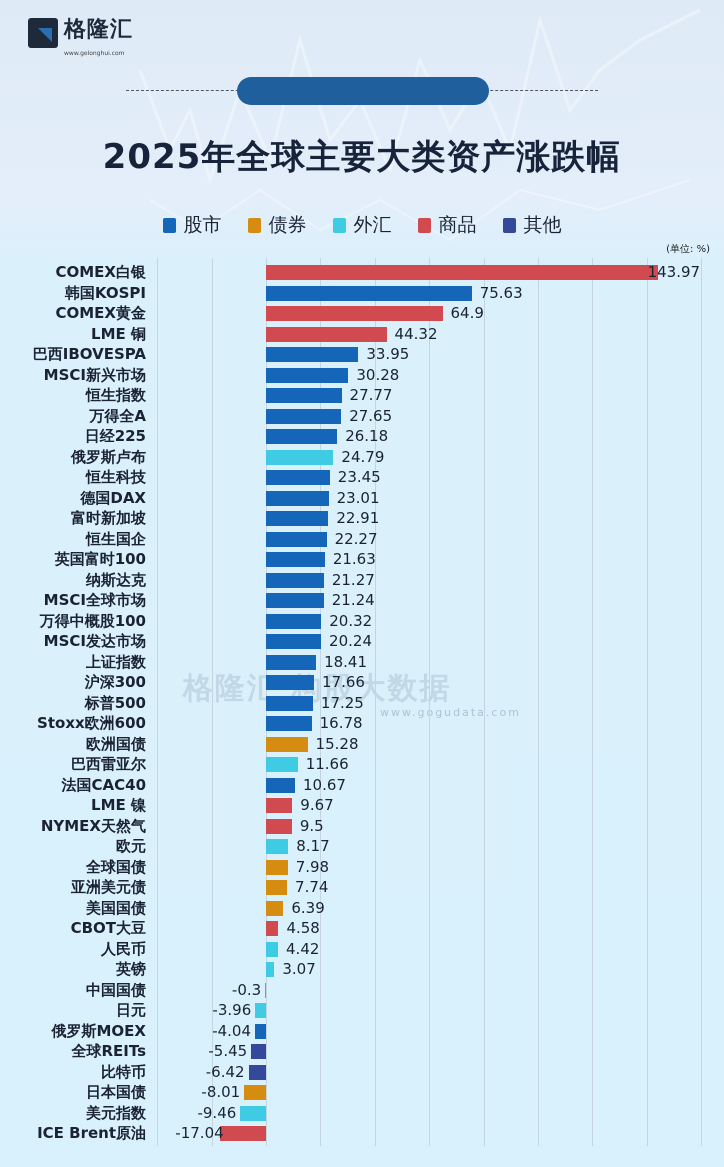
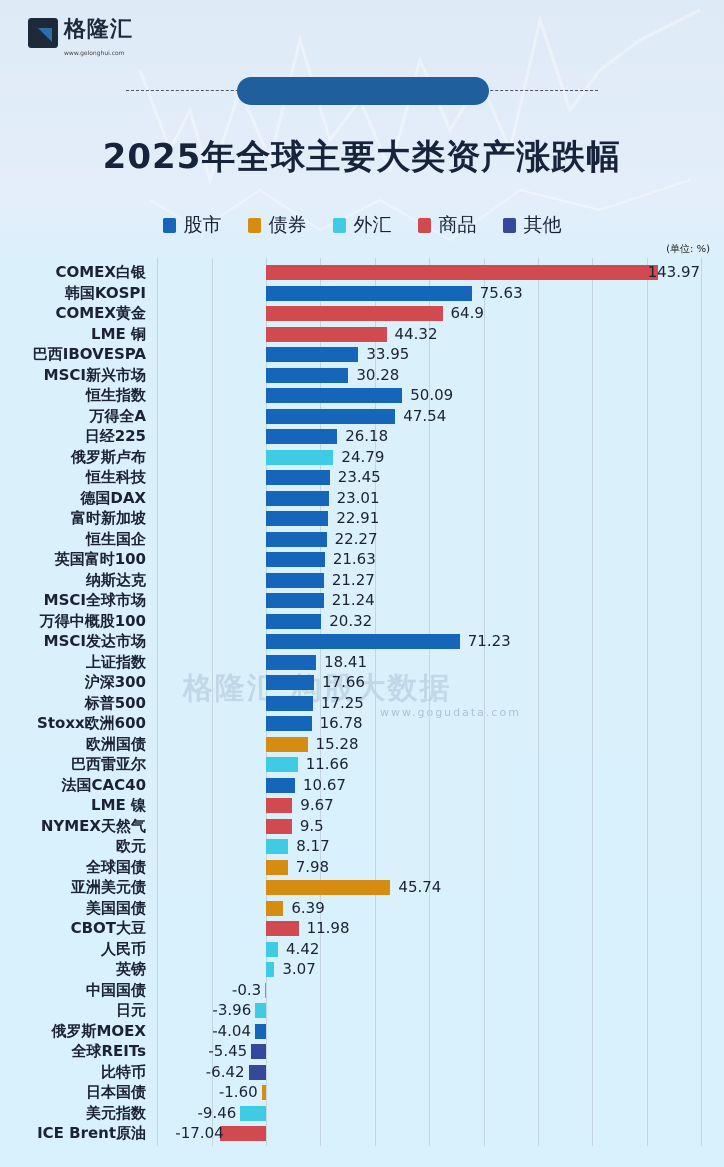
恒生指数: 27.77 -> 50.09
万得全A: 27.65 -> 47.54
MSCI发达市场: 20.24 -> 71.23
亚洲美元债: 7.74 -> 45.74
CBOT大豆: 4.58 -> 11.98
日本国债: -8.01 -> -1.60
